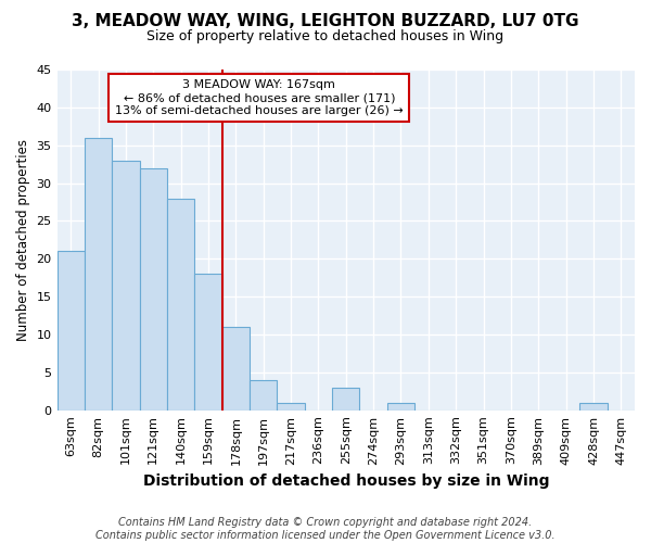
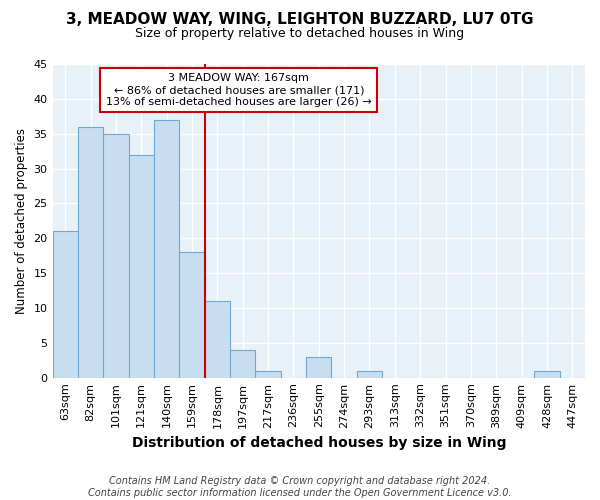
101sqm: 33 -> 35
140sqm: 28 -> 37
